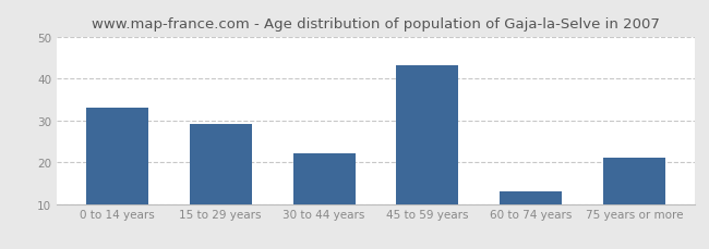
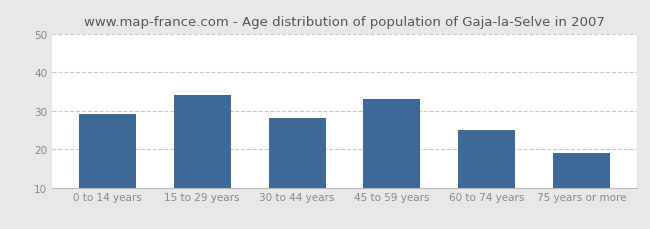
0 to 14 years: 33 -> 29
15 to 29 years: 29 -> 34
30 to 44 years: 22 -> 28
45 to 59 years: 43 -> 33
60 to 74 years: 13 -> 25
75 years or more: 21 -> 19
